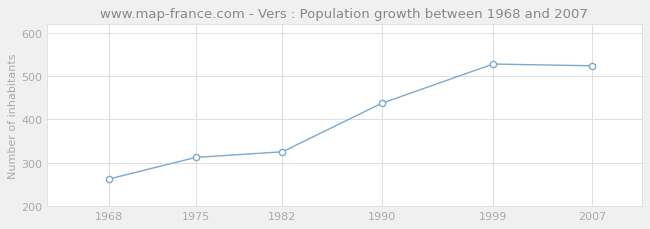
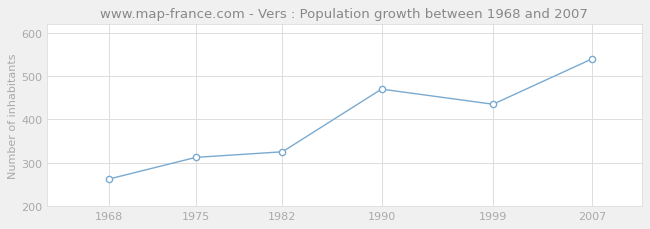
1990: 437 -> 470
1999: 528 -> 435
2007: 524 -> 540
